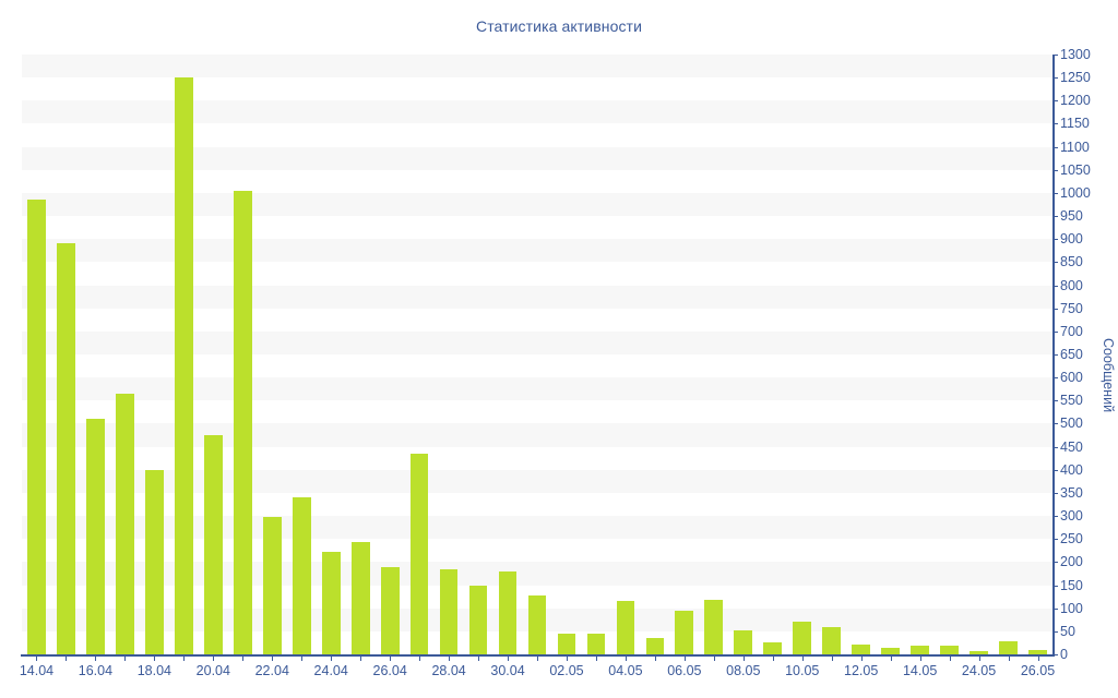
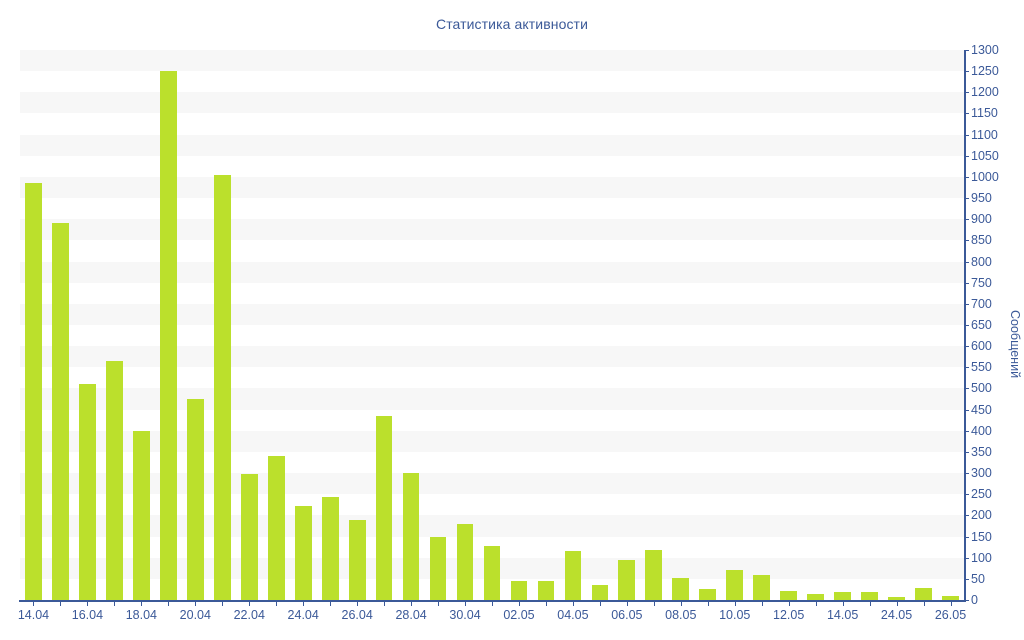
28.04: 180 -> 300
